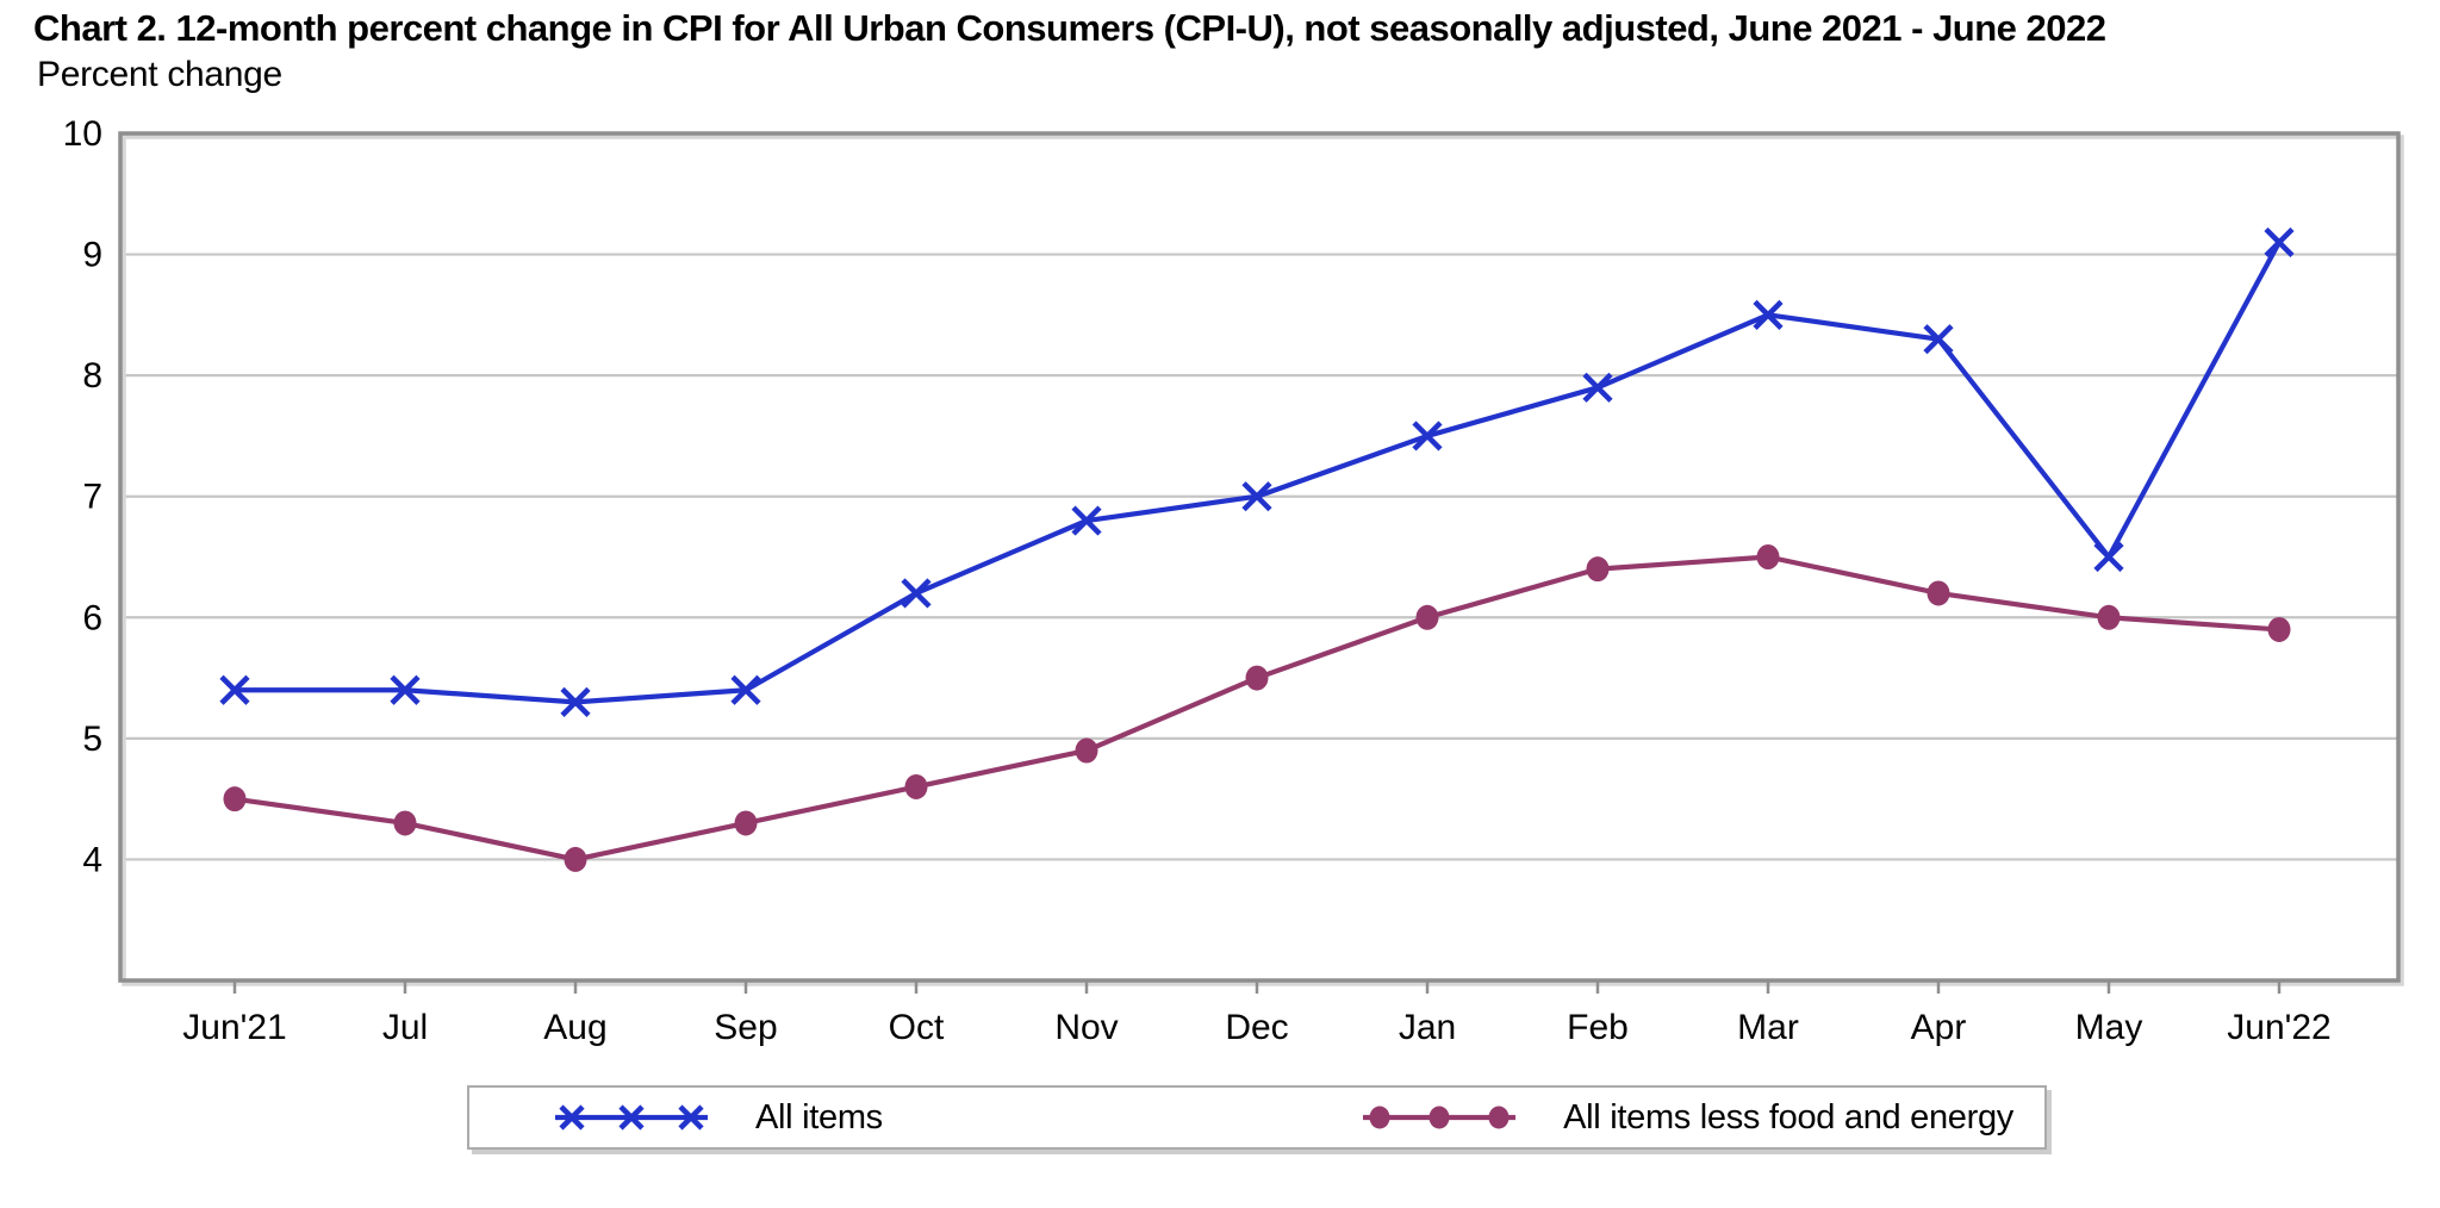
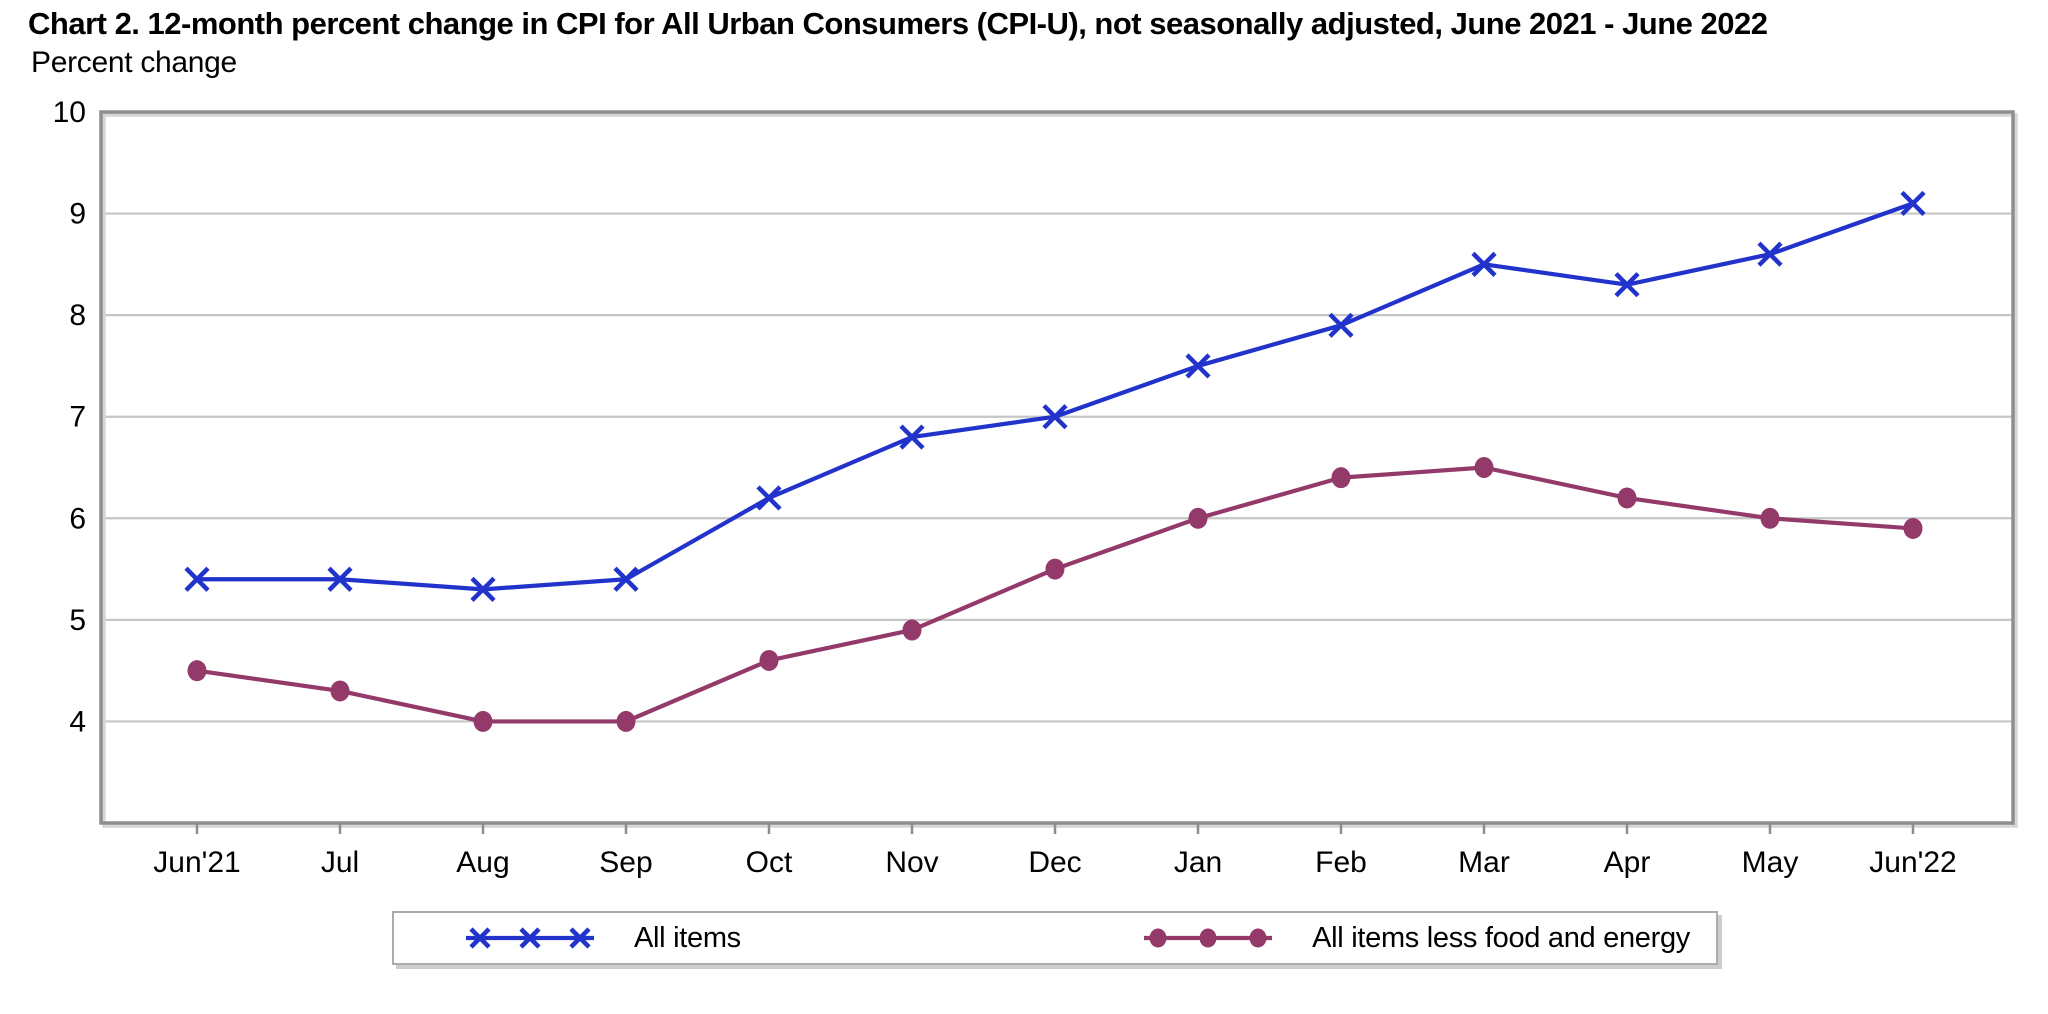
All items less food and energy/Sep: 4.3 -> 4.0
All items/May: 6.5 -> 8.6
